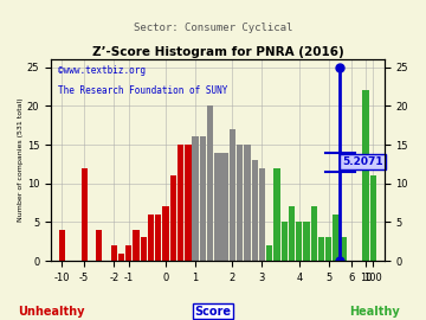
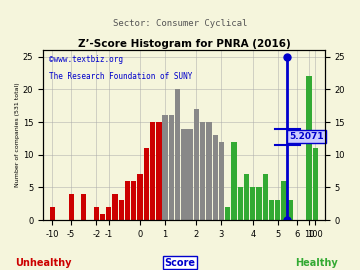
-10: 4 -> 2
-5: 12 -> 4
